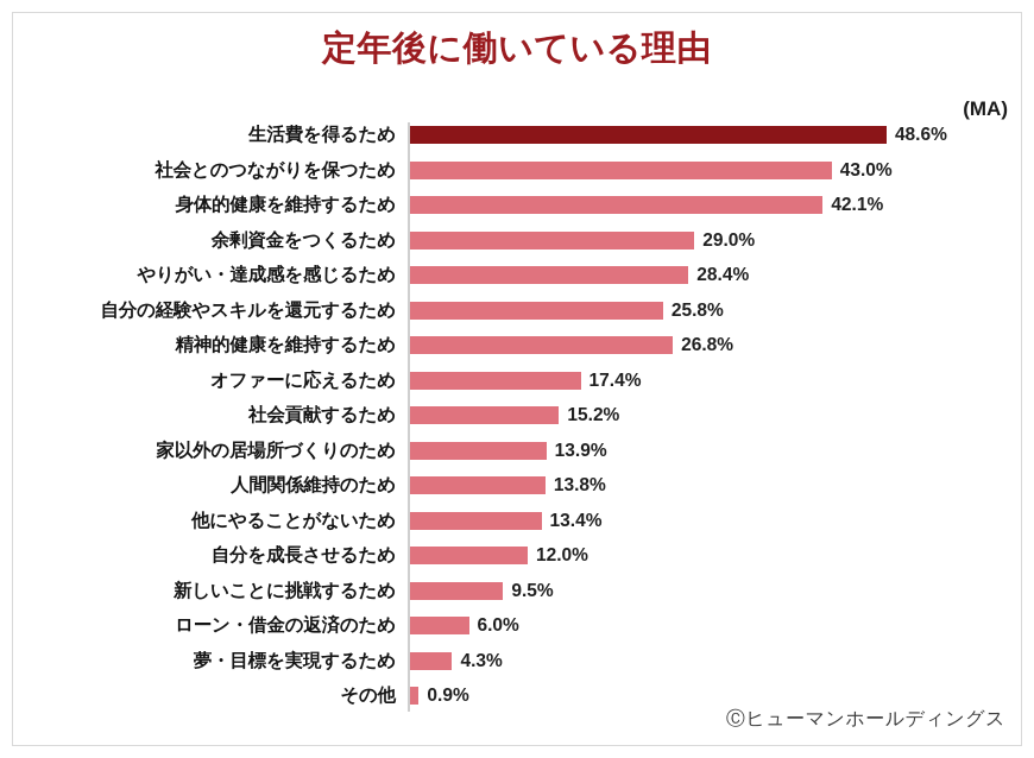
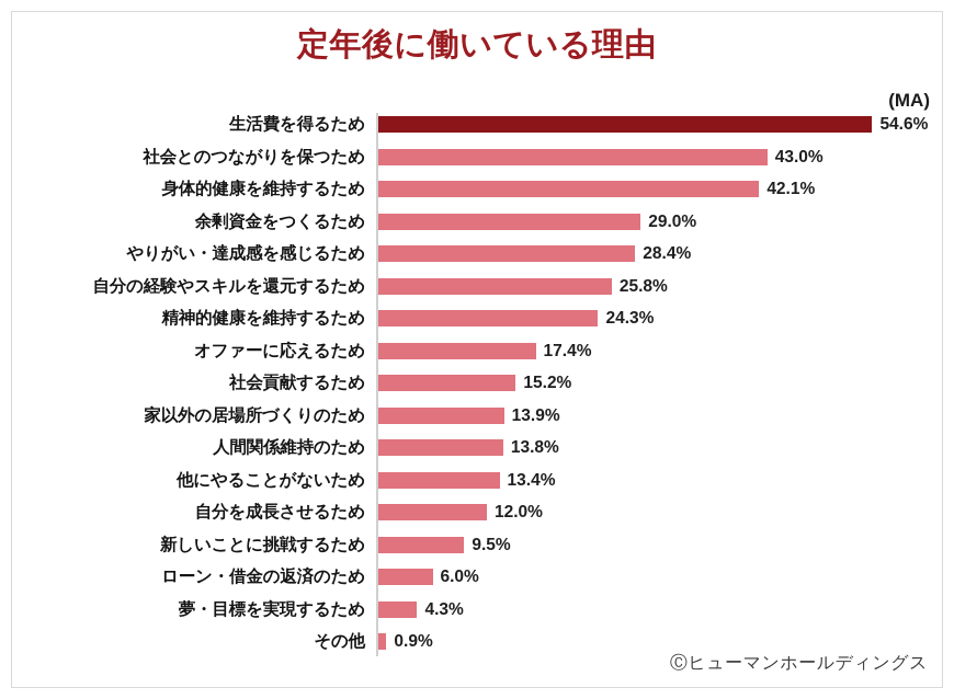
生活費を得るため: 48.6% -> 54.6%
精神的健康を維持するため: 26.8% -> 24.3%
